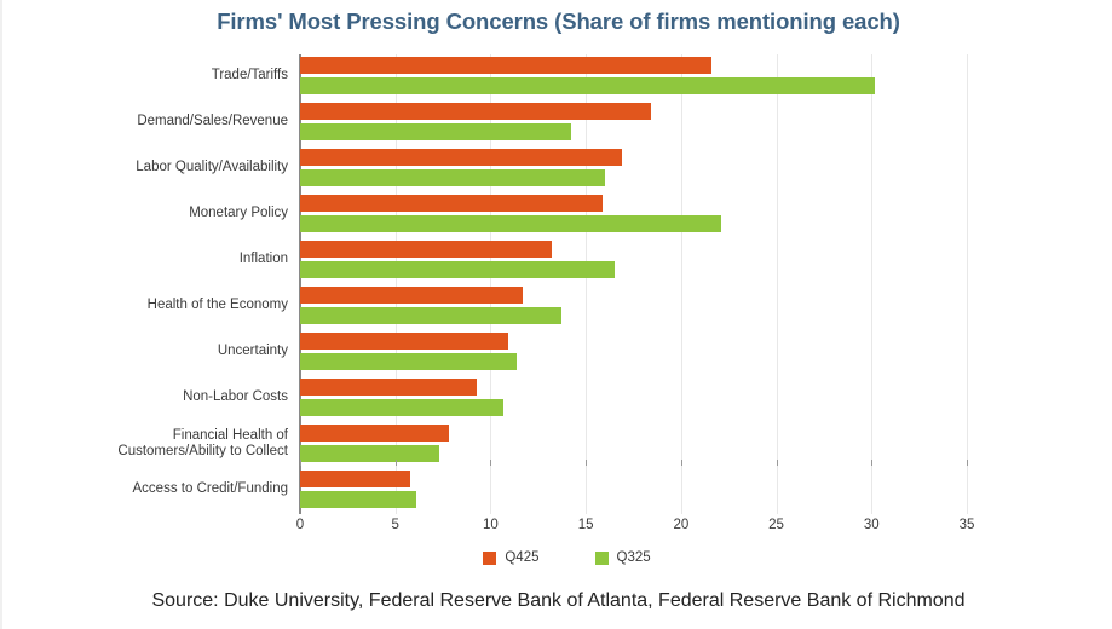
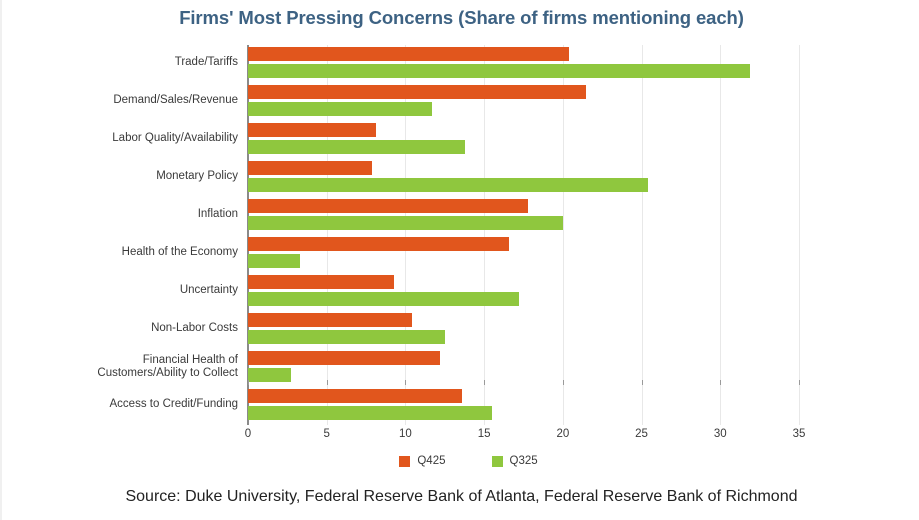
Q425/Trade/Tariffs: 21.6 -> 20.4
Q325/Trade/Tariffs: 30.2 -> 31.9
Q425/Demand/Sales/Revenue: 18.4 -> 21.5
Q325/Demand/Sales/Revenue: 14.2 -> 11.7
Q425/Labor Quality/Availability: 16.9 -> 8.1
Q325/Labor Quality/Availability: 16.0 -> 13.8
Q425/Monetary Policy: 15.9 -> 7.9
Q325/Monetary Policy: 22.1 -> 25.4
Q425/Inflation: 13.2 -> 17.8
Q325/Inflation: 16.5 -> 20.0
Q425/Health of the Economy: 11.7 -> 16.6
Q325/Health of the Economy: 13.7 -> 3.3
Q425/Uncertainty: 10.9 -> 9.3
Q325/Uncertainty: 11.4 -> 17.2
Q425/Non-Labor Costs: 9.3 -> 10.4
Q325/Non-Labor Costs: 10.7 -> 12.5
Q425/Financial Health of Customers/Ability to Collect: 7.8 -> 12.2
Q325/Financial Health of Customers/Ability to Collect: 7.3 -> 2.7
Q425/Access to Credit/Funding: 5.8 -> 13.6
Q325/Access to Credit/Funding: 6.1 -> 15.5
